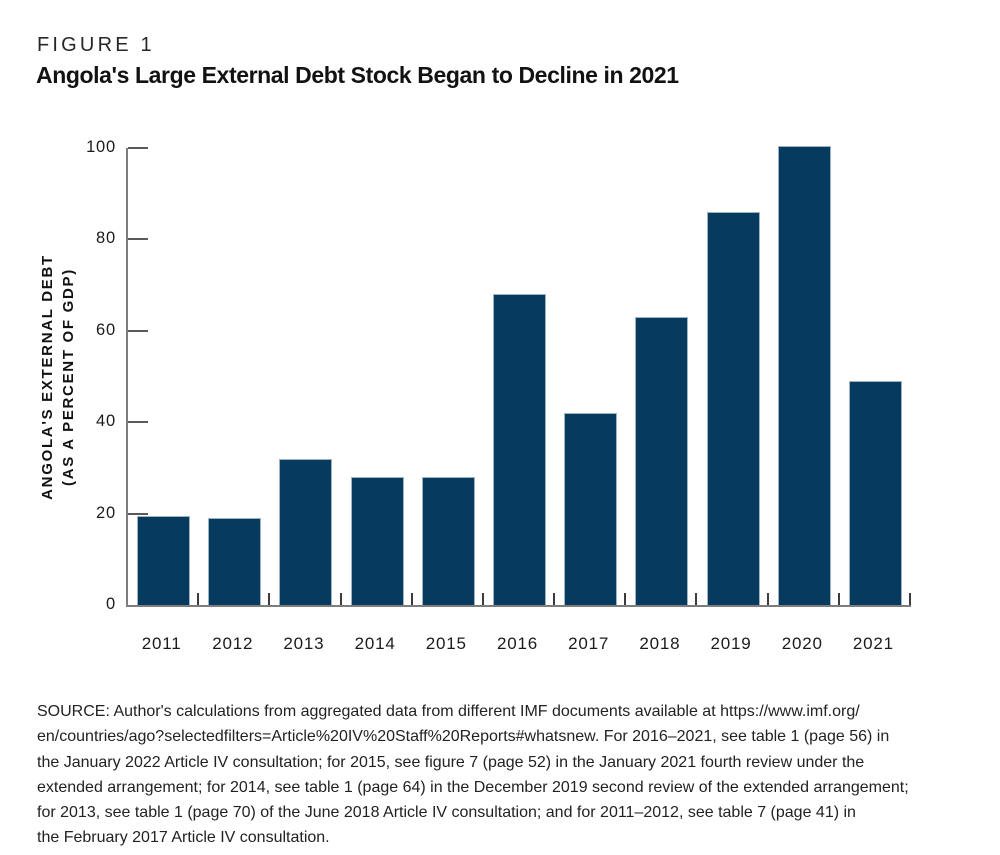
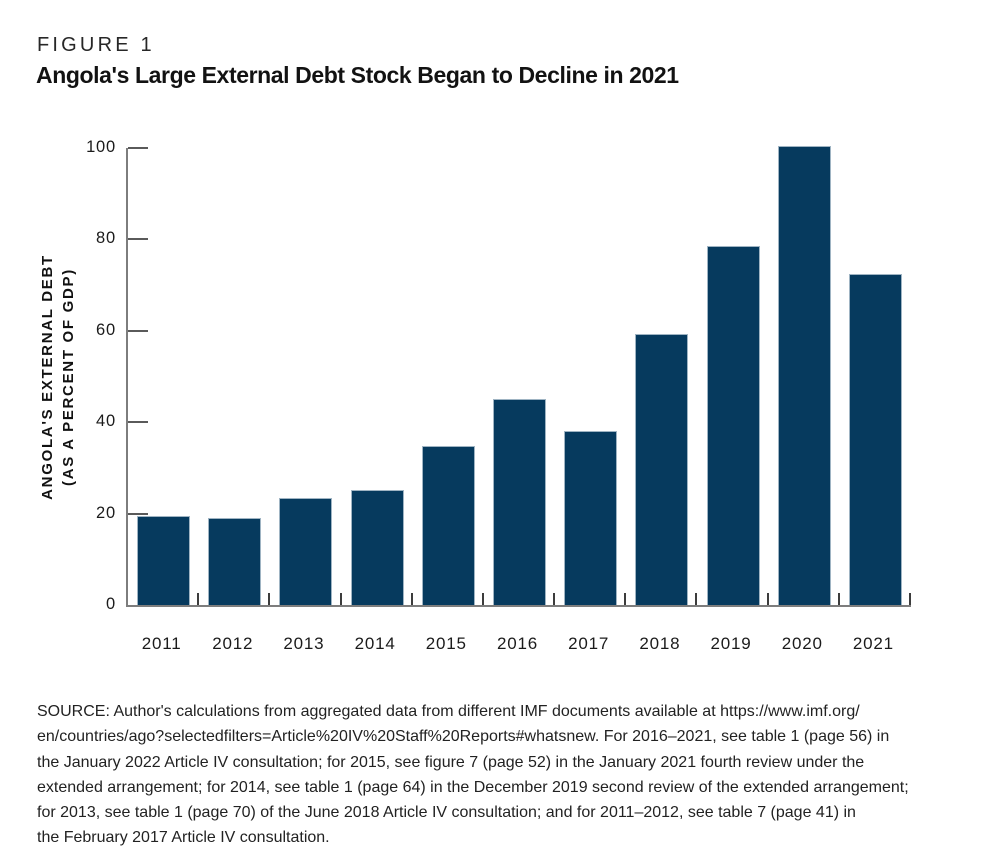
2013: 32 -> 24
2014: 28 -> 25
2015: 28 -> 35
2016: 68 -> 45
2017: 42 -> 38
2018: 63 -> 59
2019: 86 -> 79
2021: 49 -> 72
